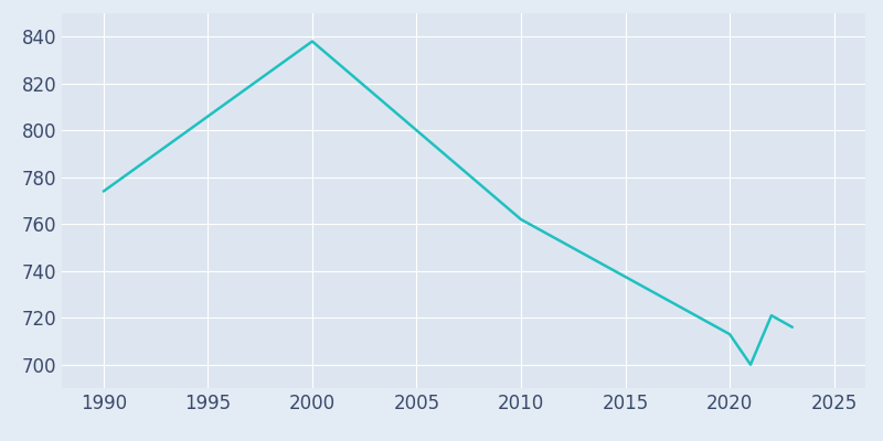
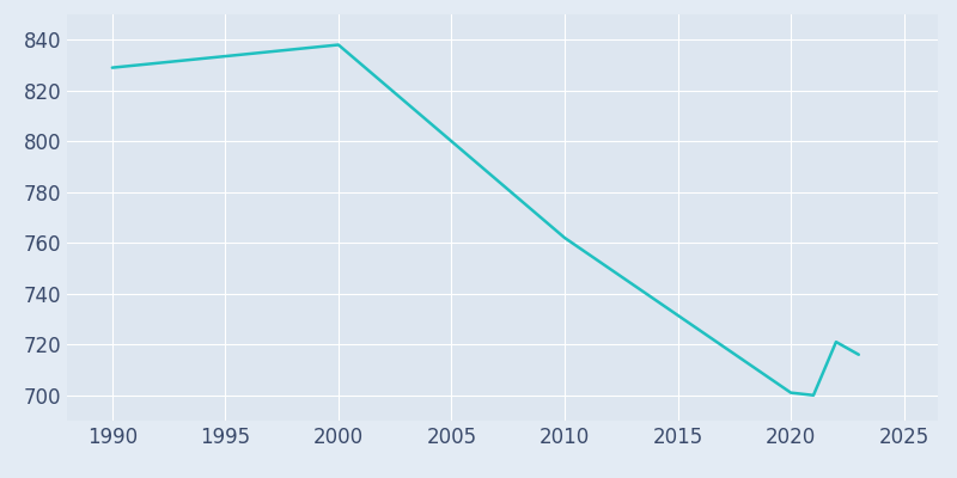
1990: 774 -> 829
2020: 713 -> 701
